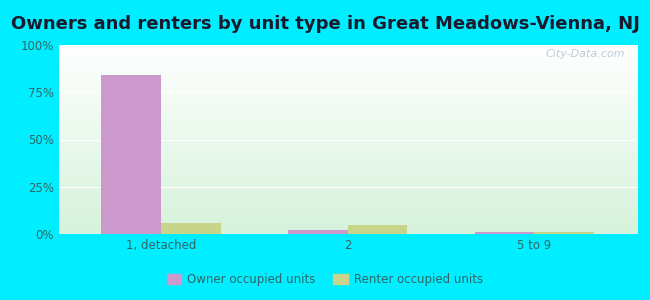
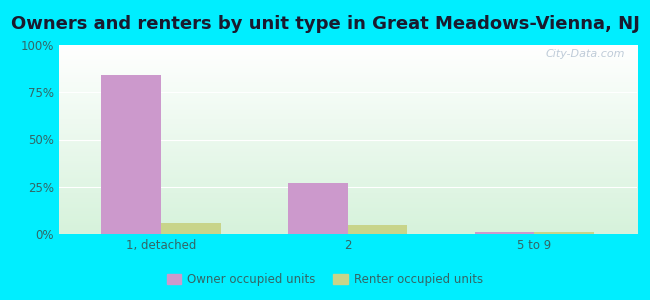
Owner occupied units/2: 2% -> 27%
